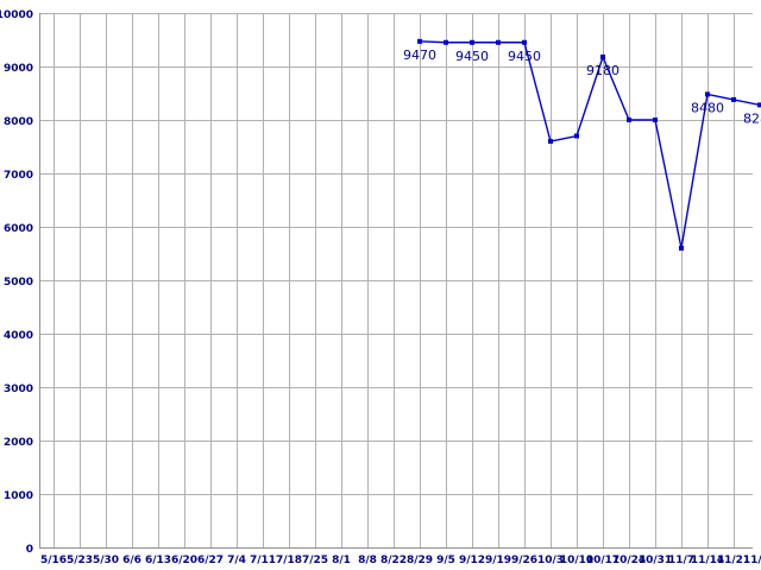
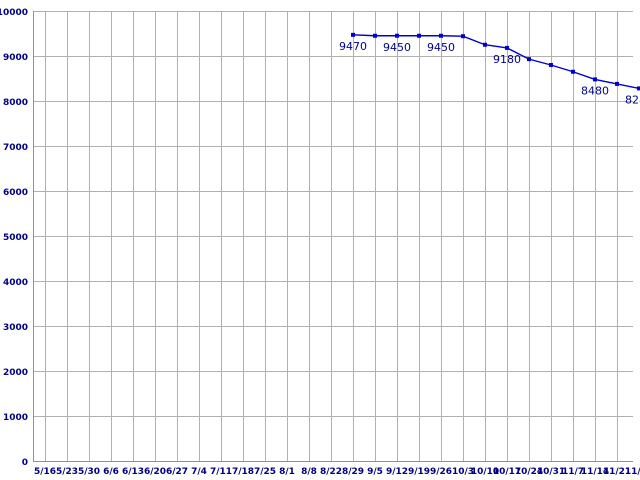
10/3: 7600 -> 9400
10/10: 7700 -> 9200
10/24: 8000 -> 8900
10/31: 8000 -> 8800
11/7: 5600 -> 8600
